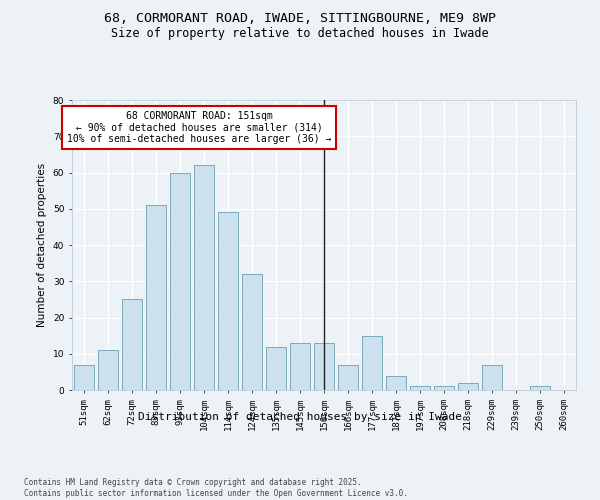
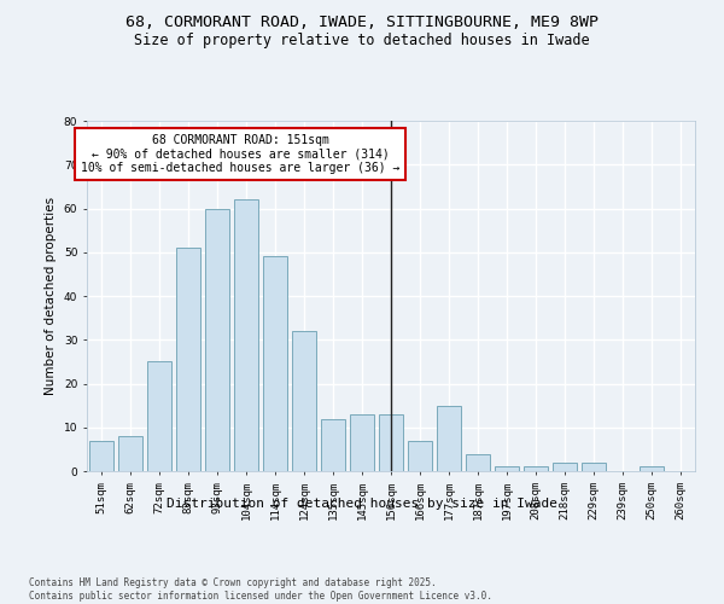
62sqm: 11 -> 8
229sqm: 7 -> 2
